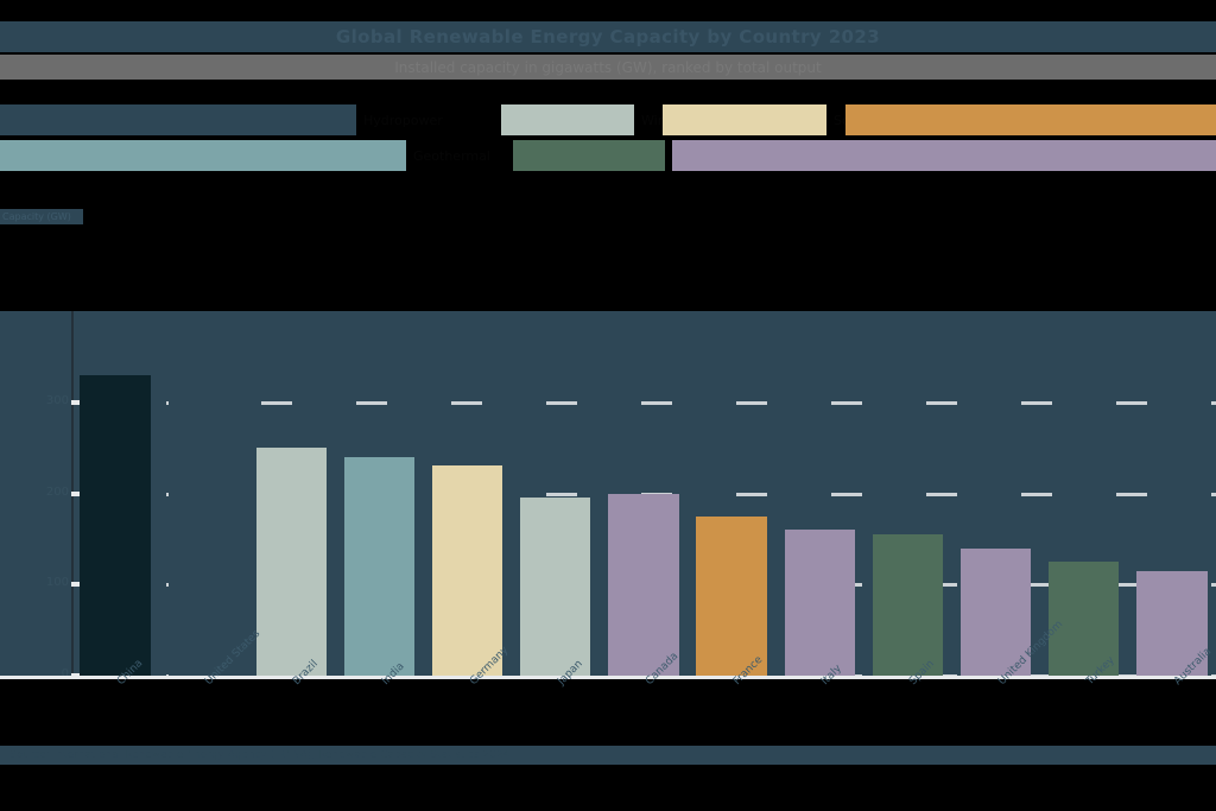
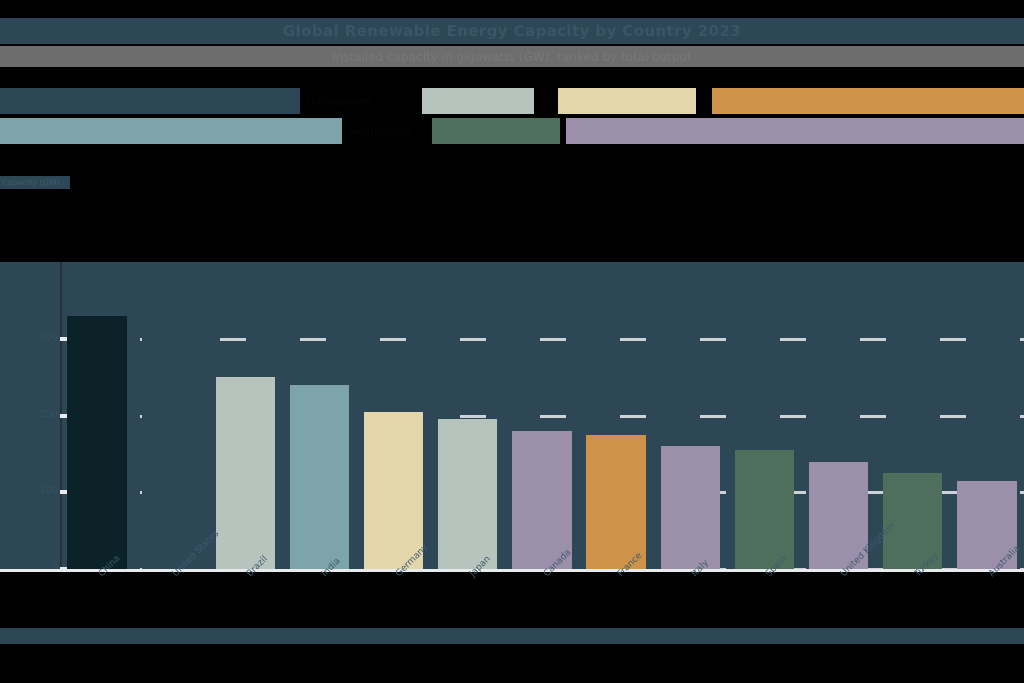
Germany: 230 -> 200
Canada: 200 -> 180
